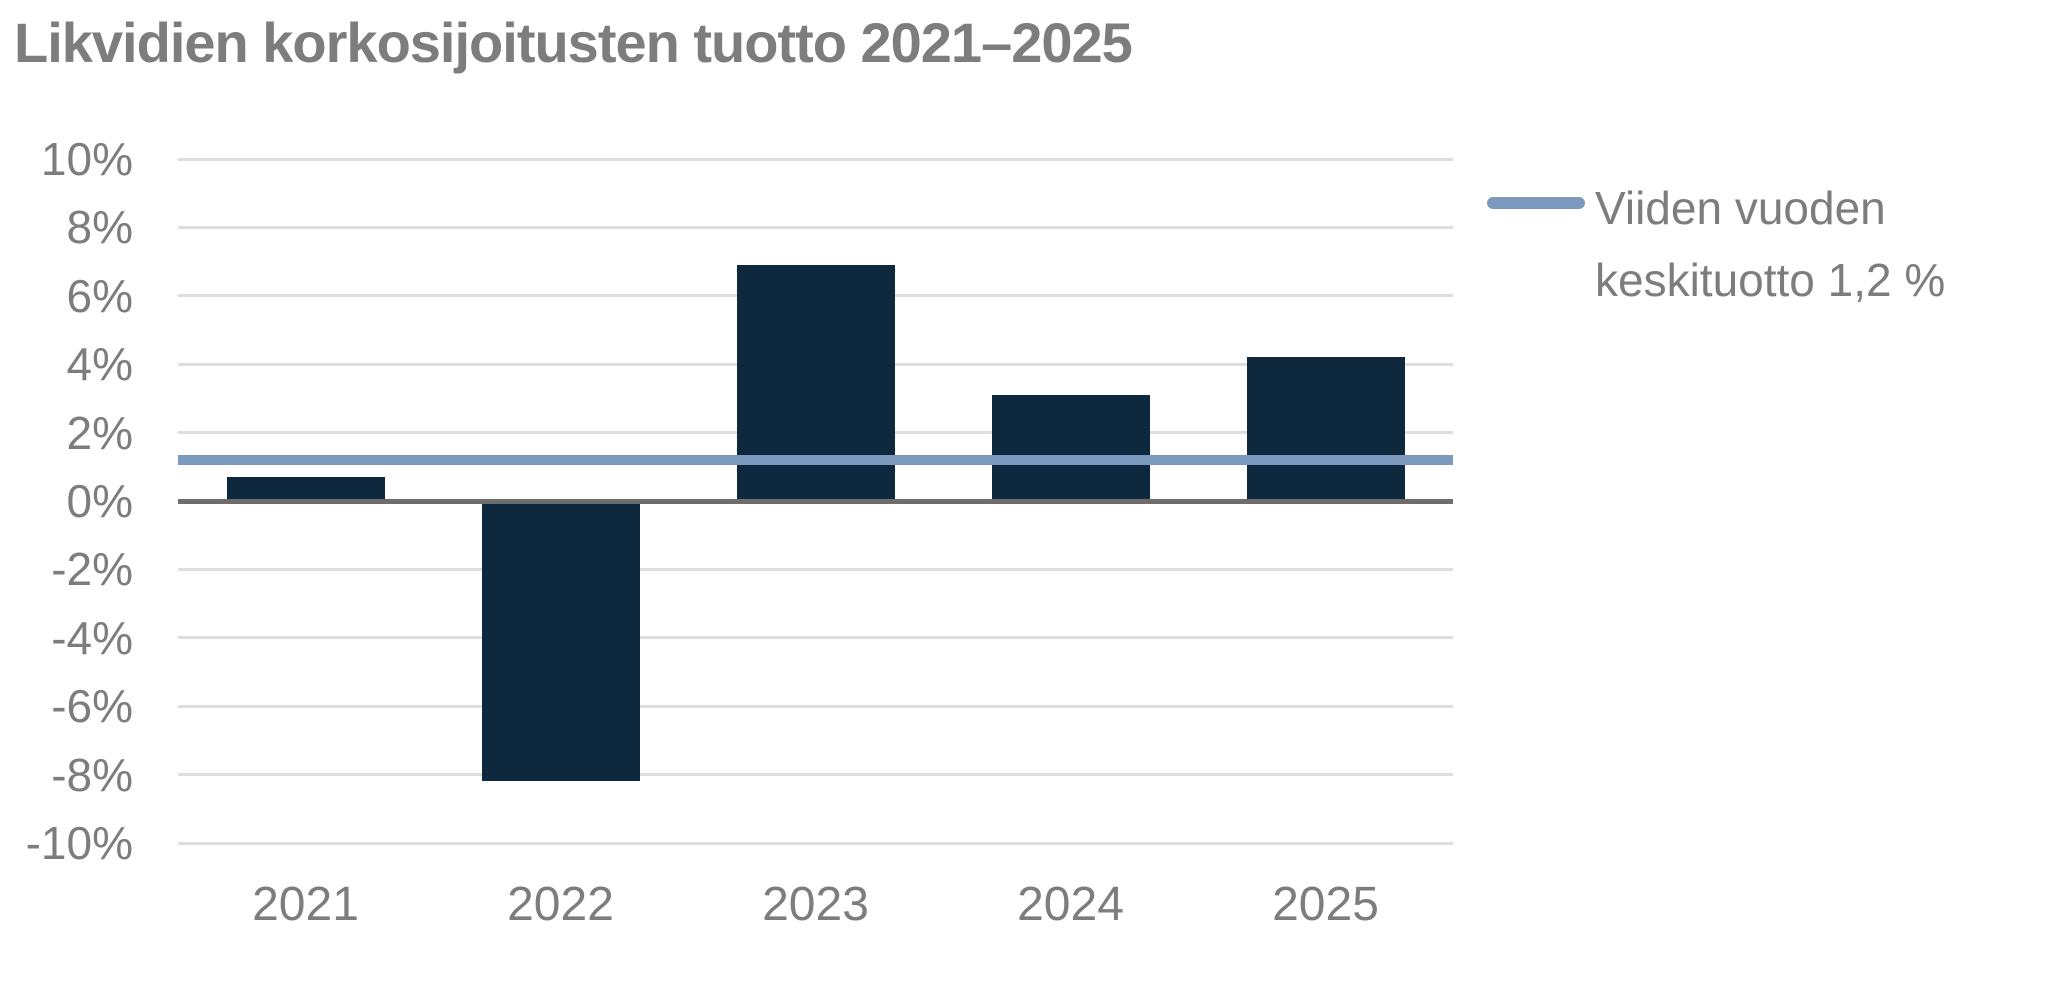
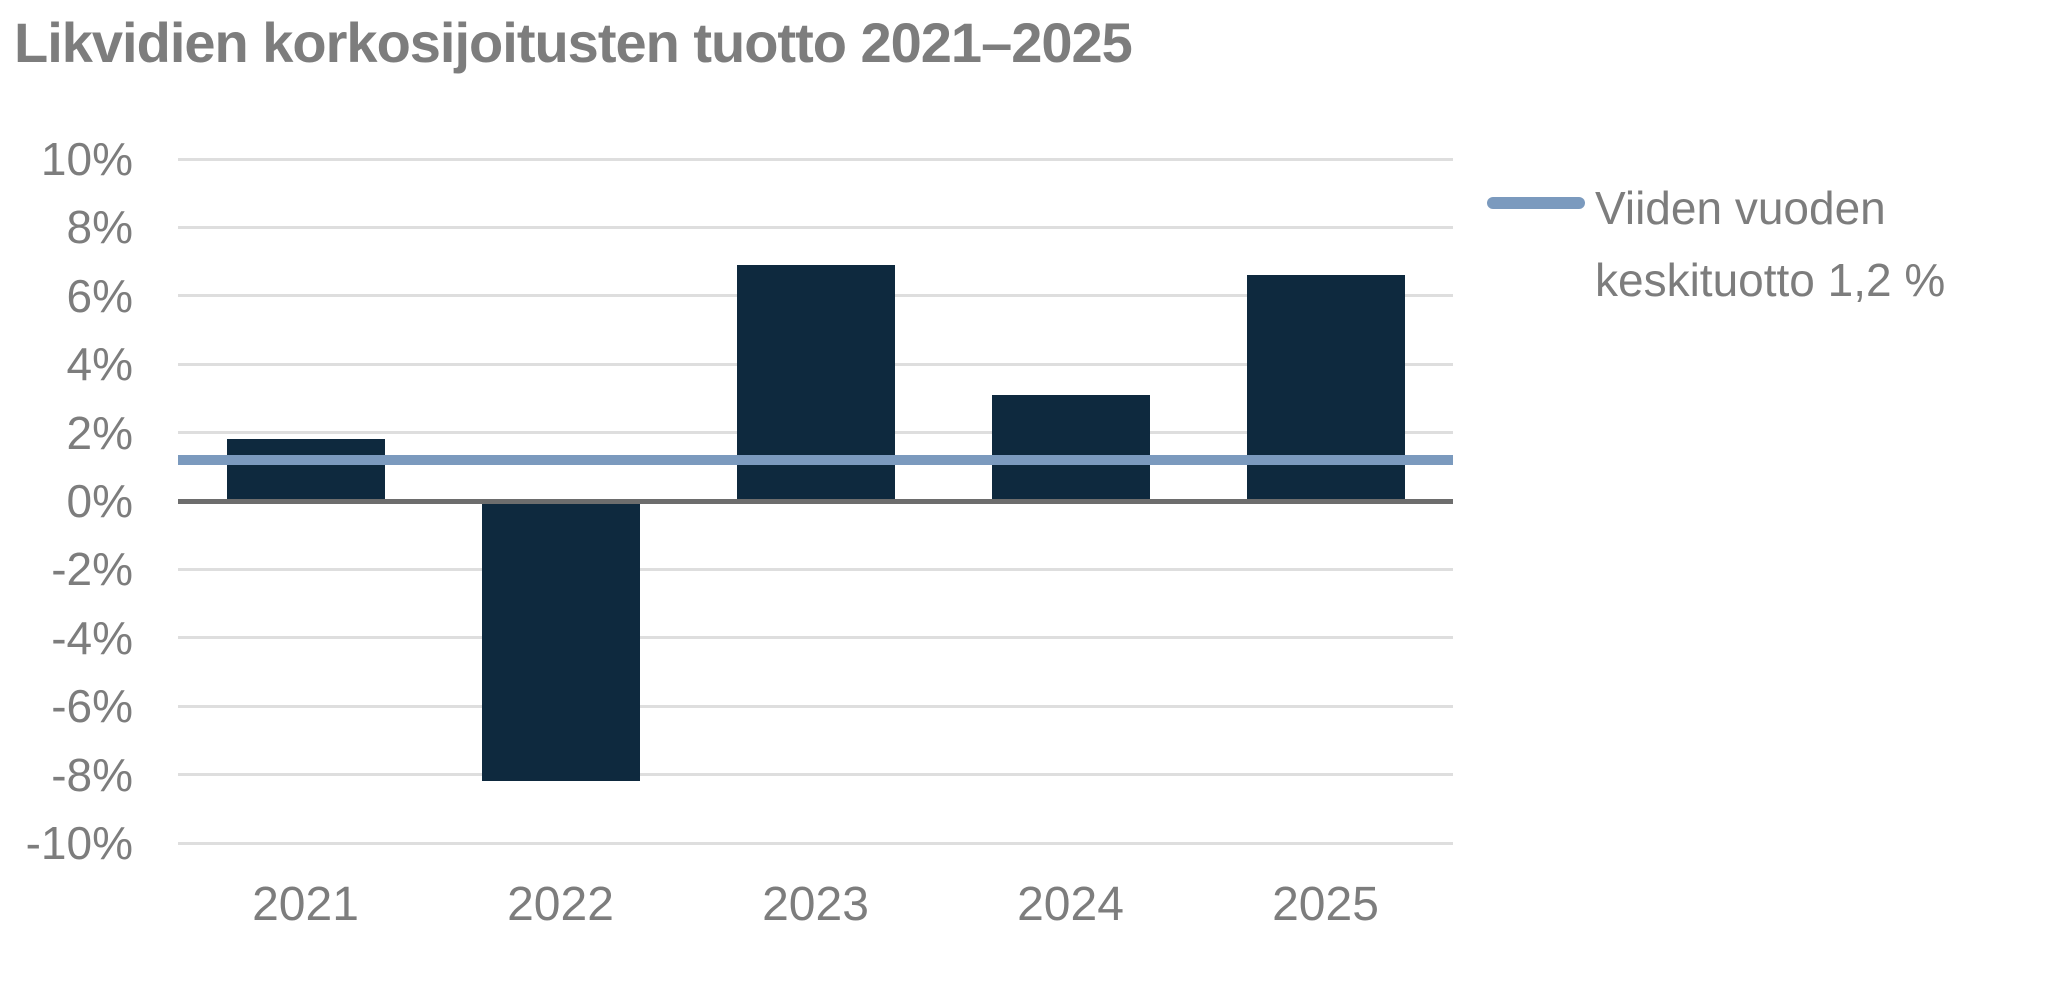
2021: 0.7% -> 1.8%
2025: 4.2% -> 6.6%
